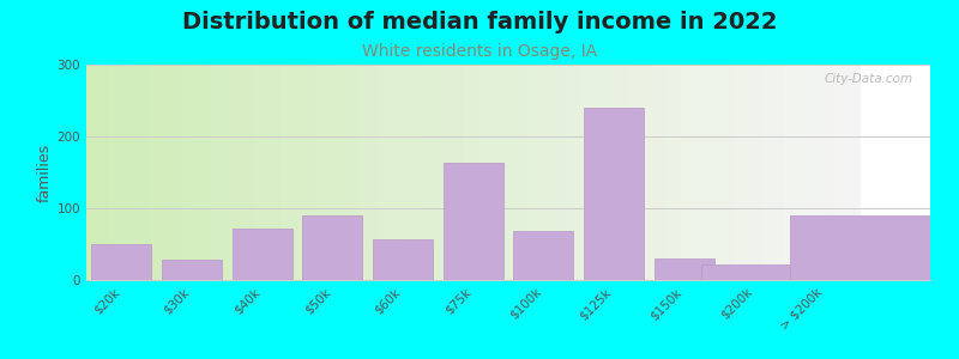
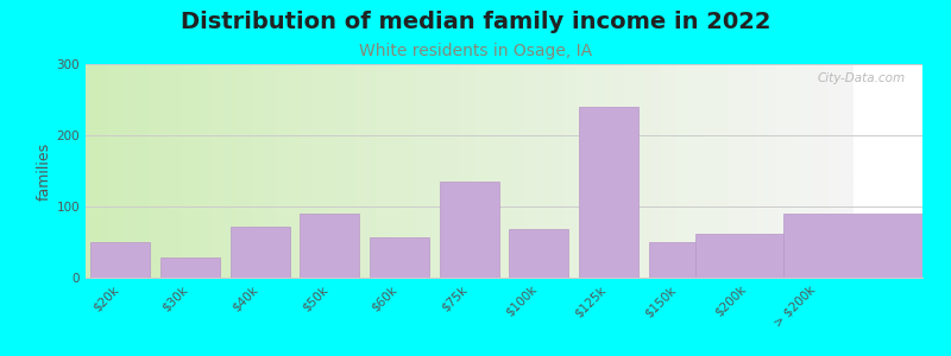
$75k: 164 -> 135
$150k: 30 -> 50
$200k: 22 -> 62
